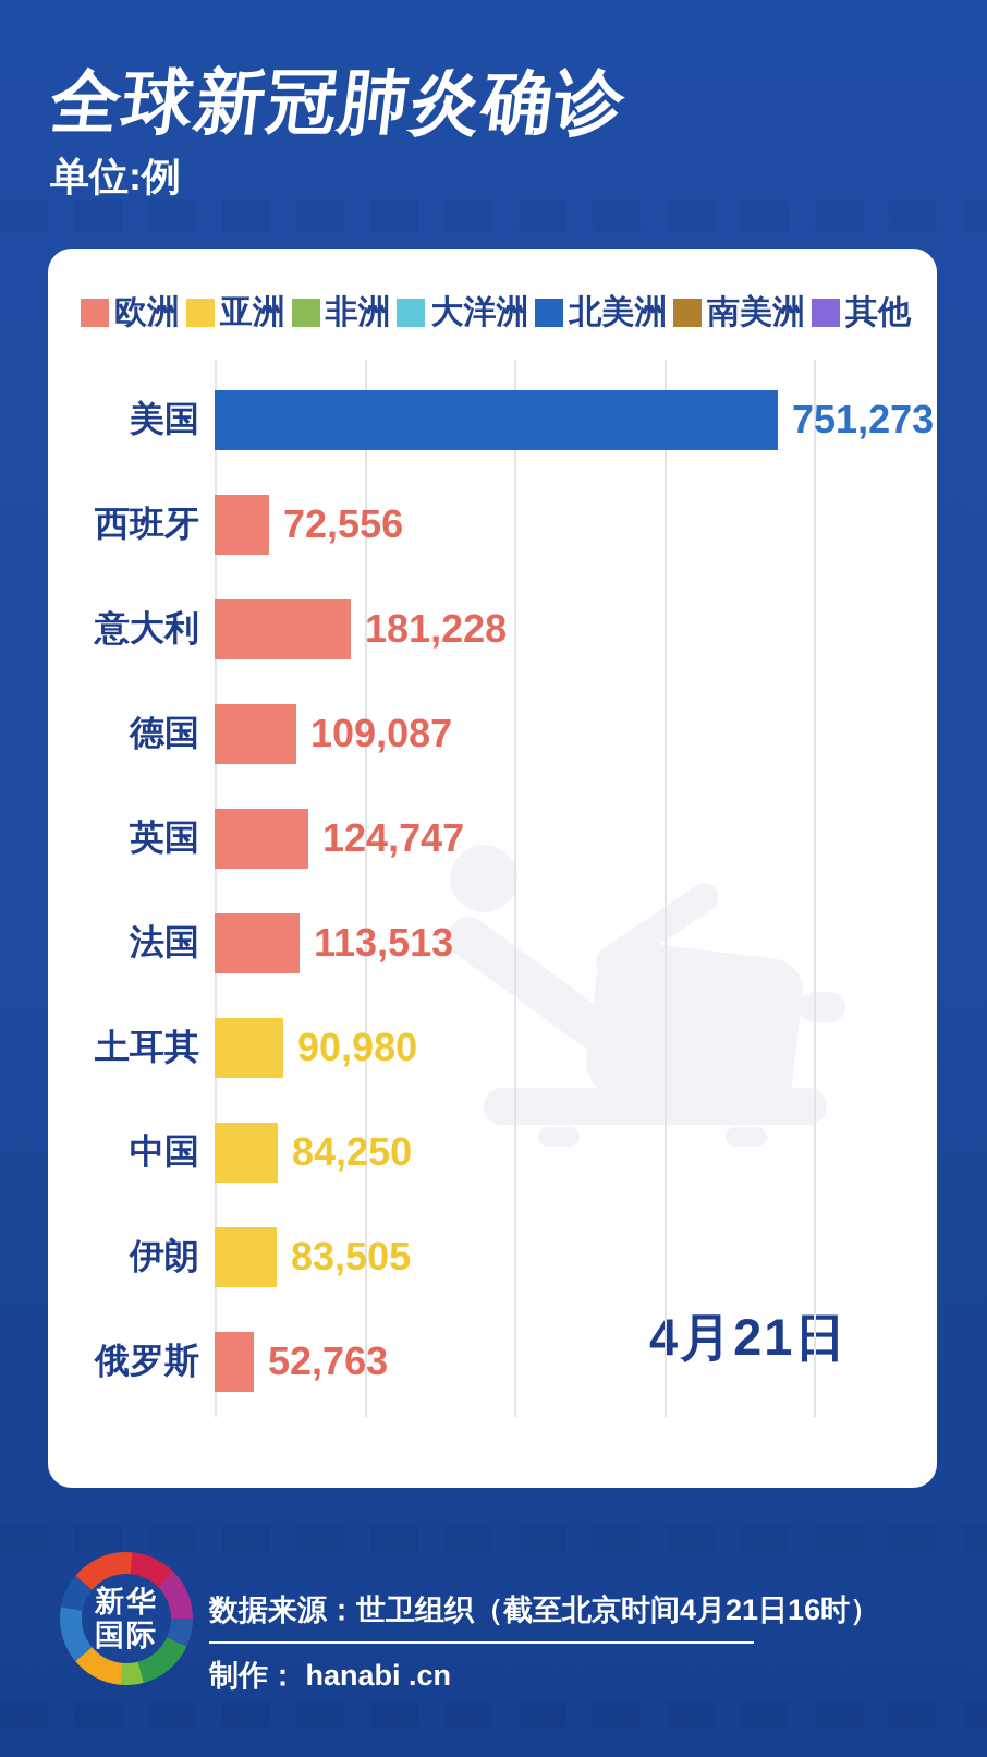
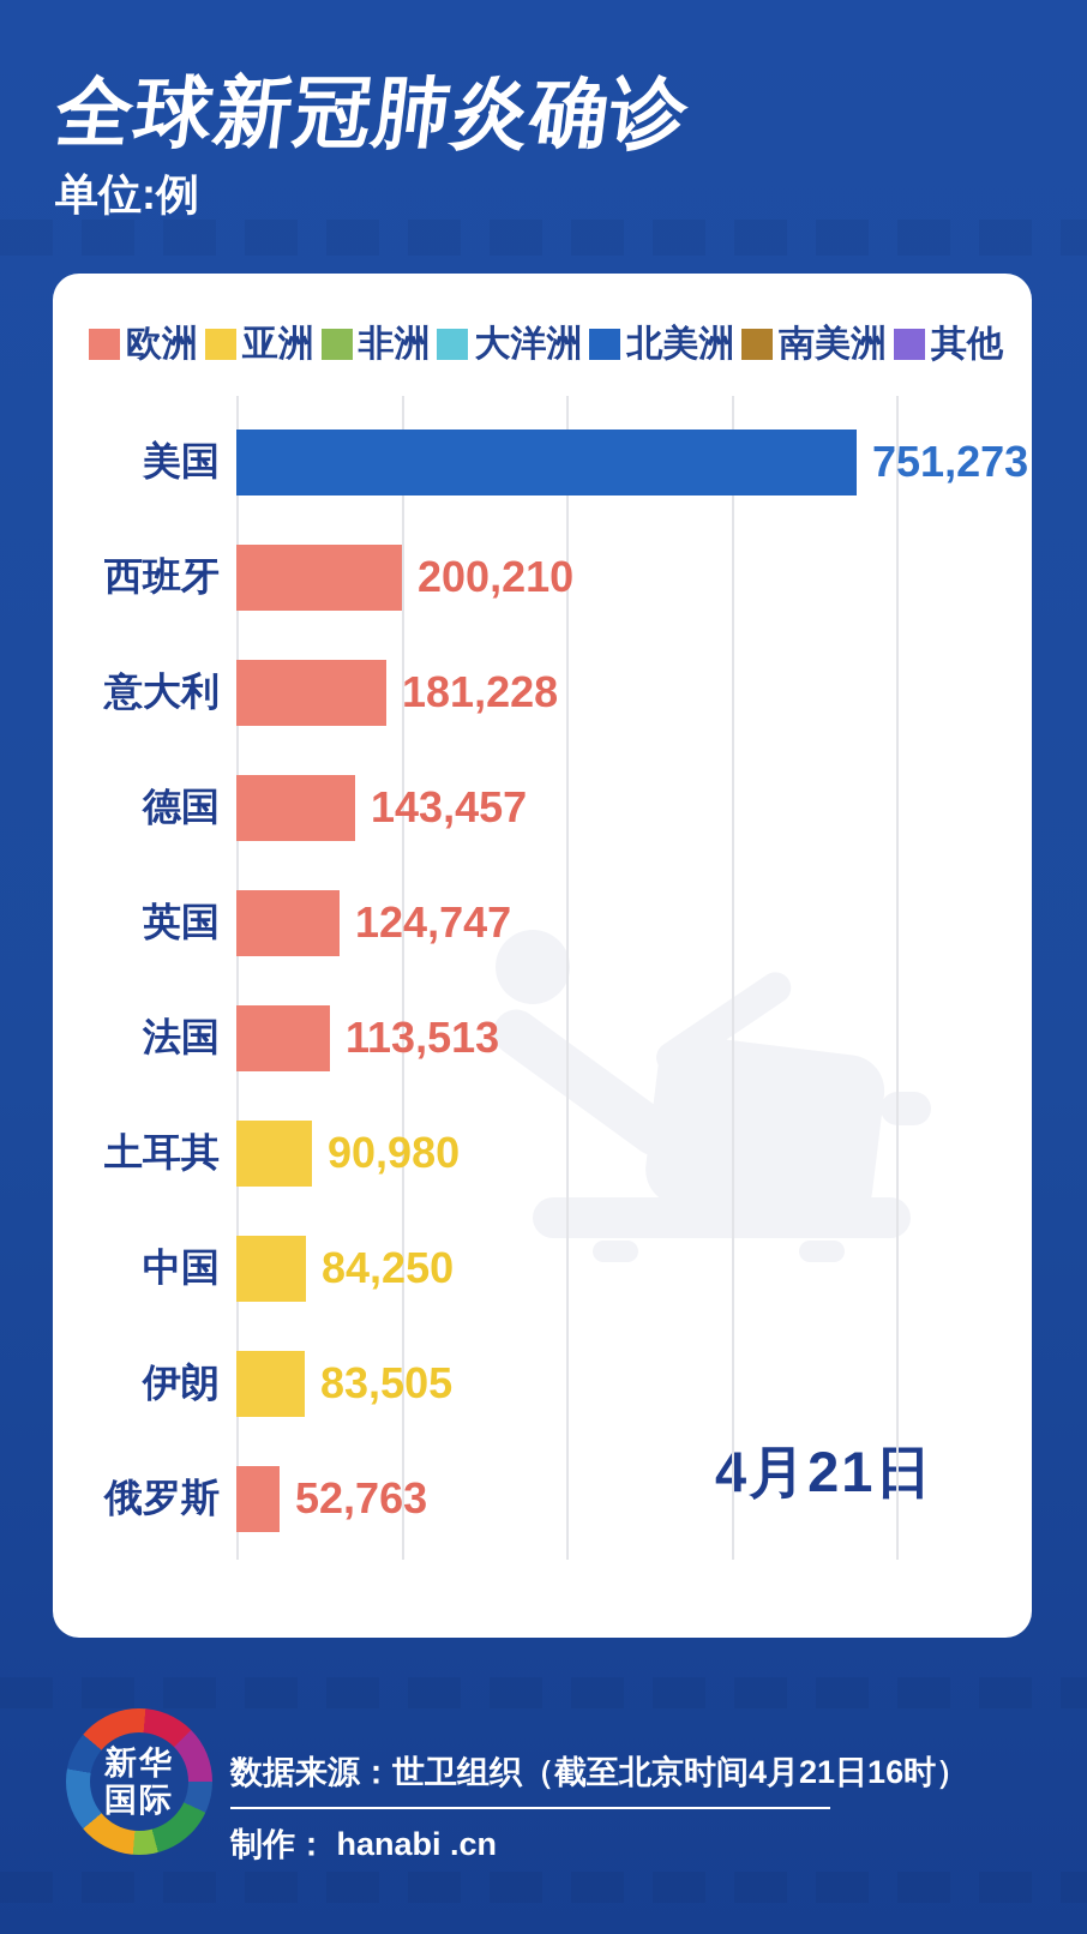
西班牙: 72,556 -> 200,210
德国: 109,087 -> 143,457
